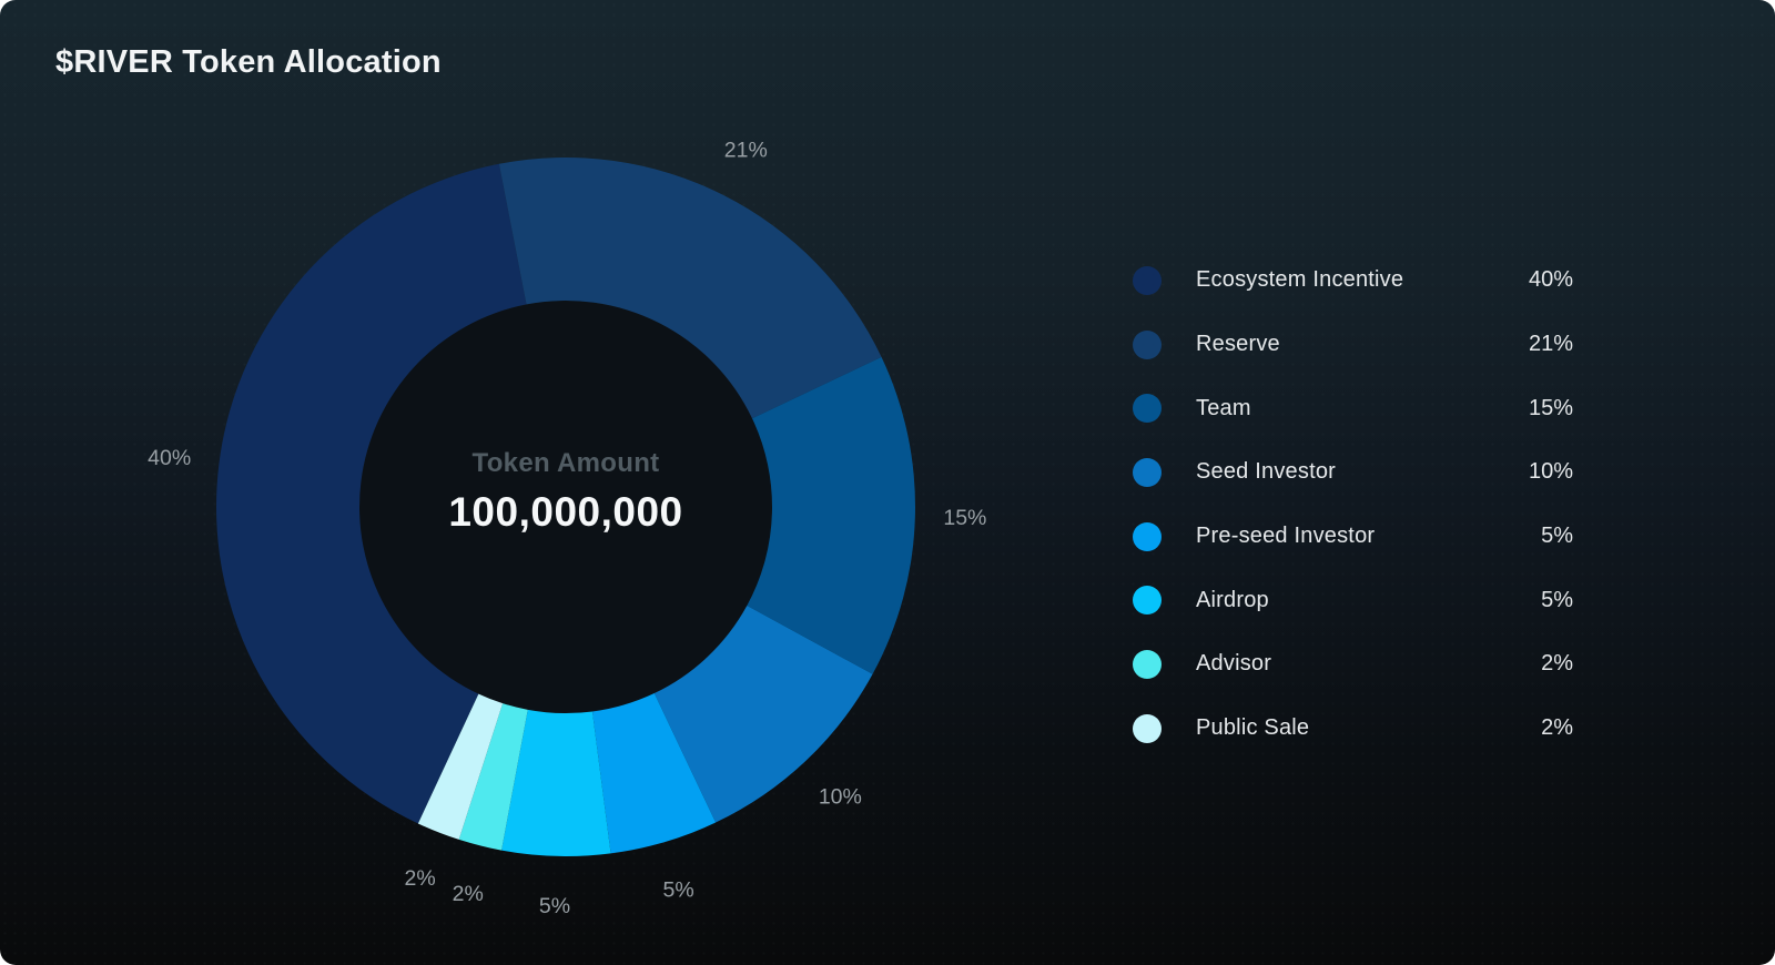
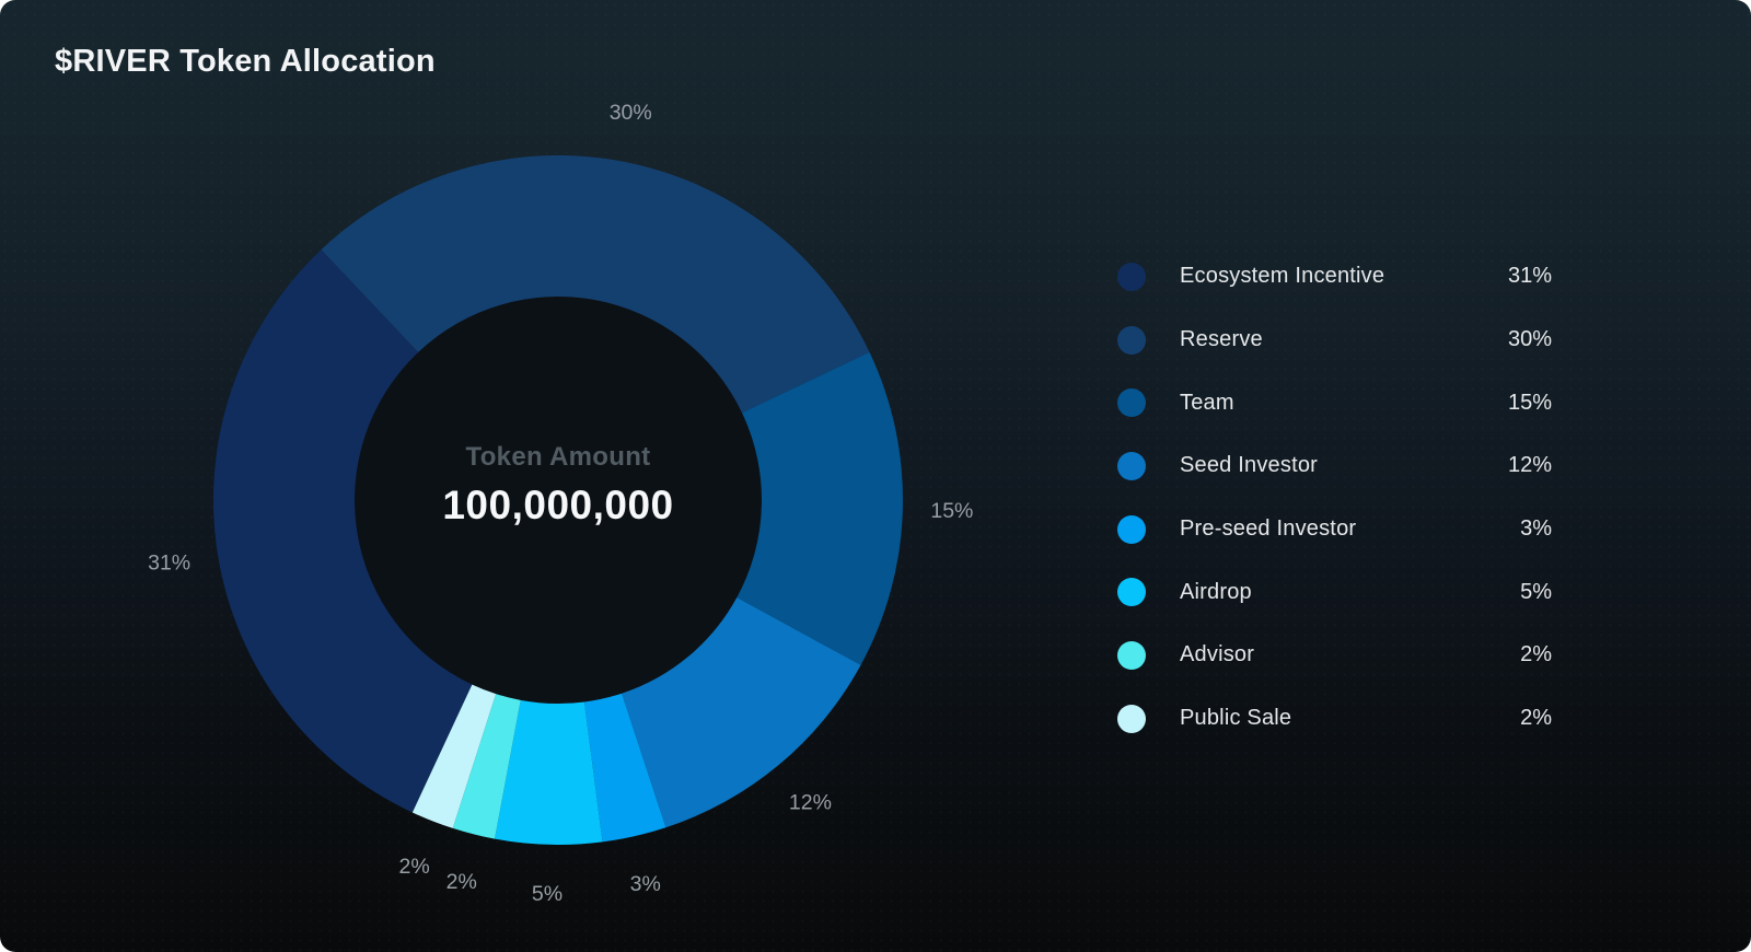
Ecosystem Incentive: 40% -> 31%
Reserve: 21% -> 30%
Seed Investor: 10% -> 12%
Pre-seed Investor: 5% -> 3%
